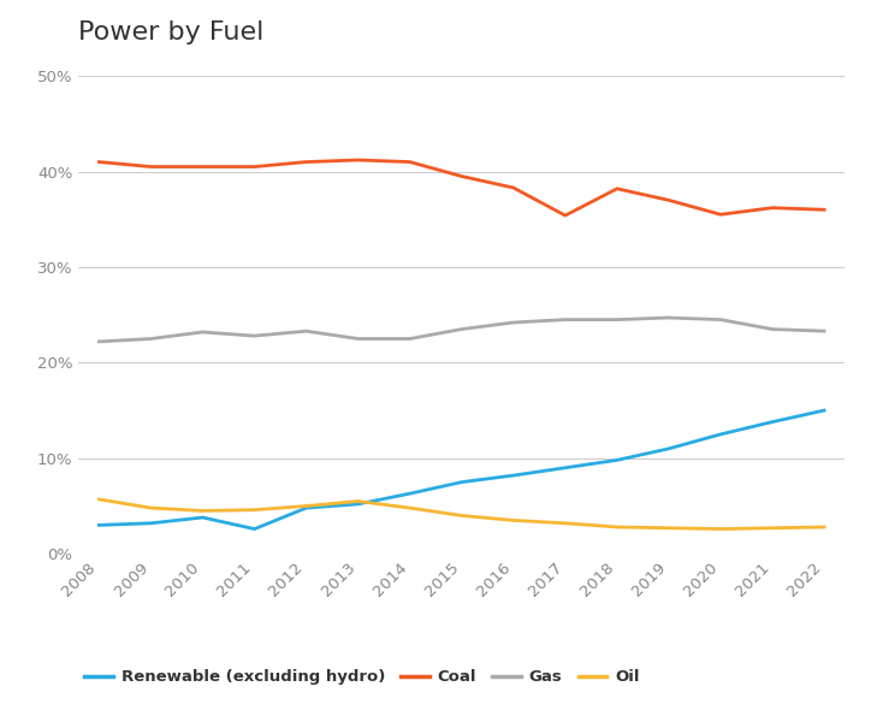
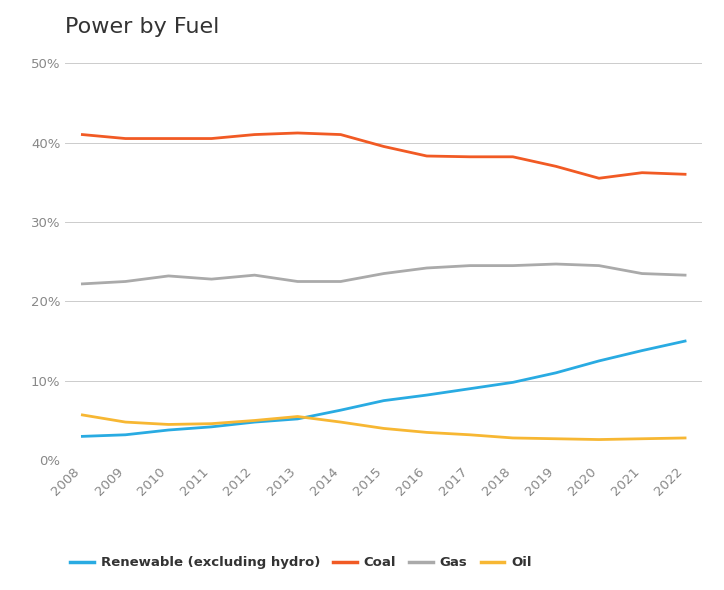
Renewable (excluding hydro)/2011: 2.6% -> 4.2%
Coal/2017: 35.4% -> 38.2%
